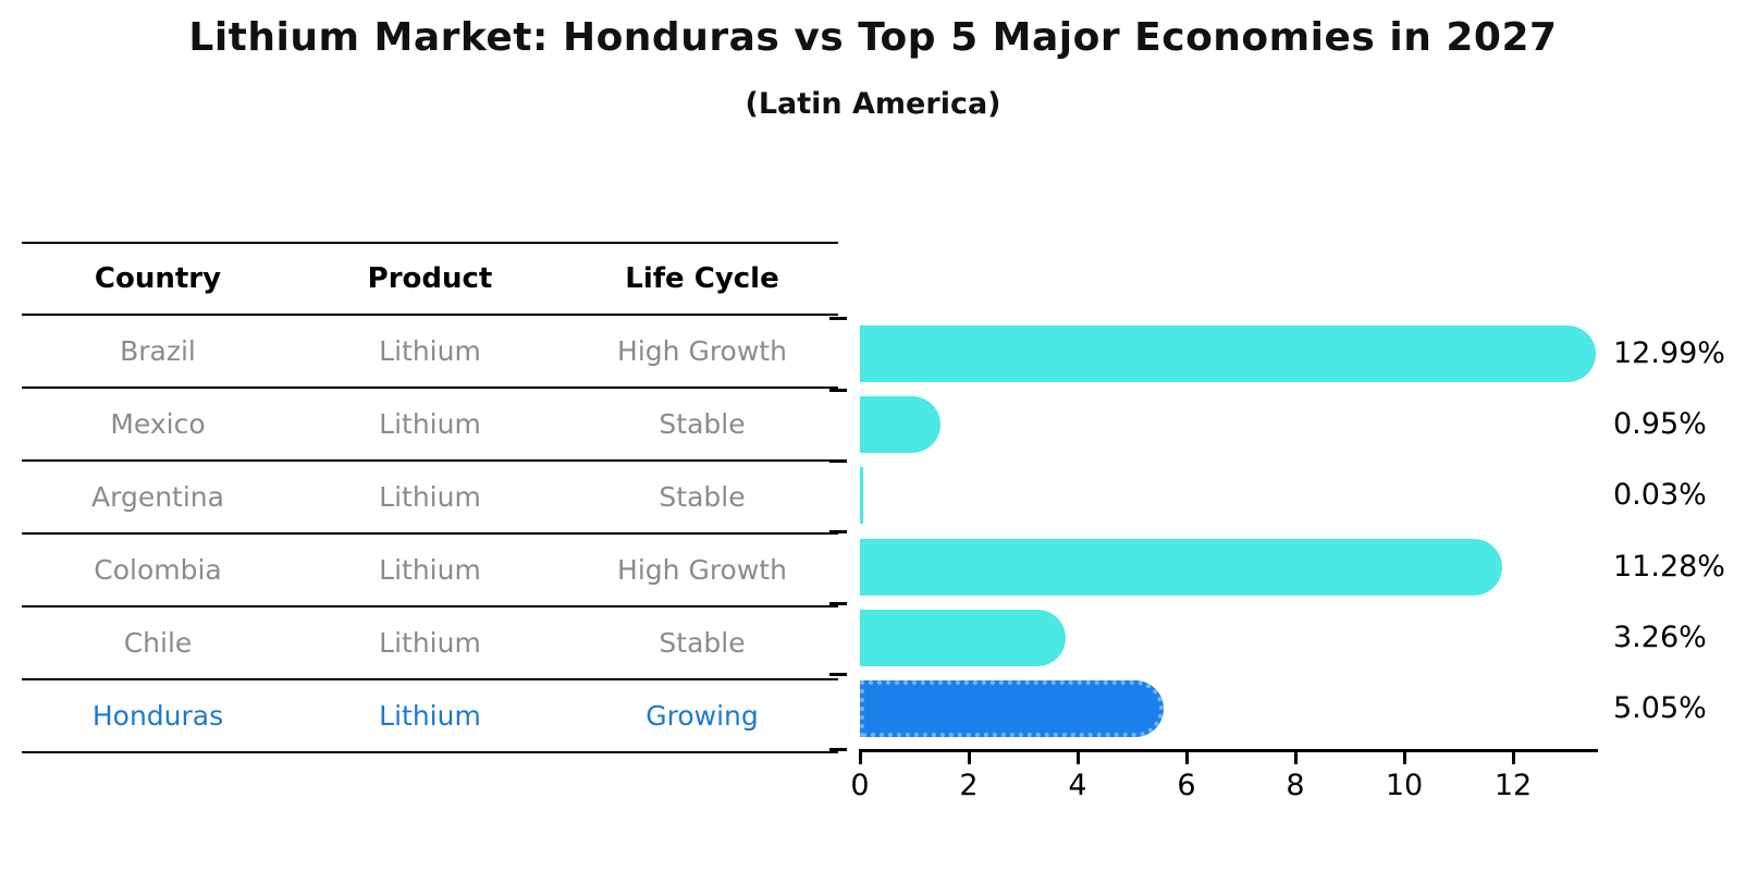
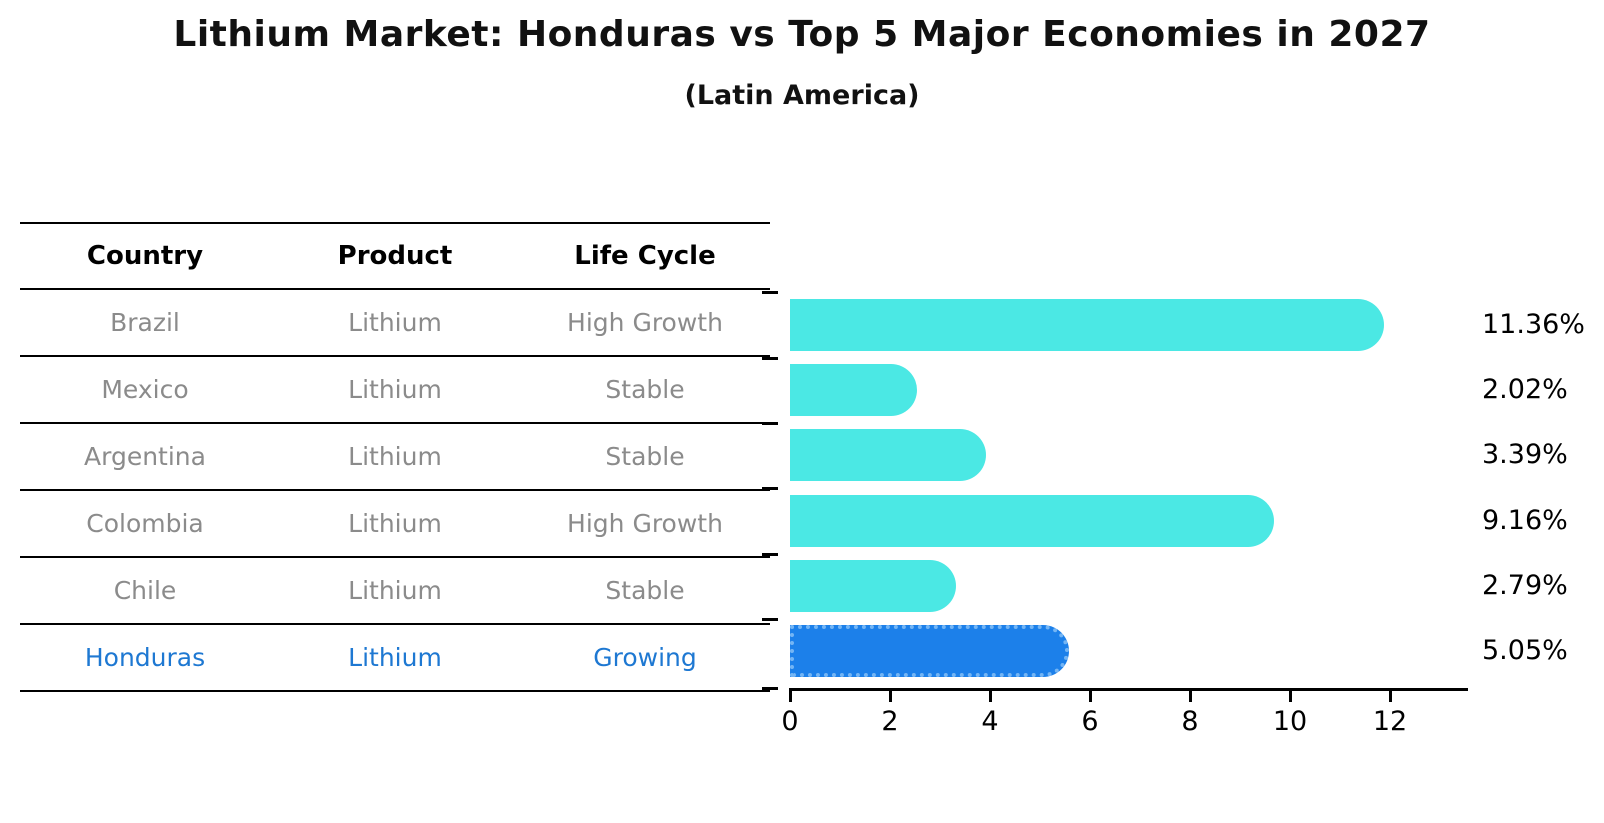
Brazil: 12.99% -> 11.36%
Mexico: 0.95% -> 2.02%
Argentina: 0.03% -> 3.39%
Colombia: 11.28% -> 9.16%
Chile: 3.26% -> 2.79%
